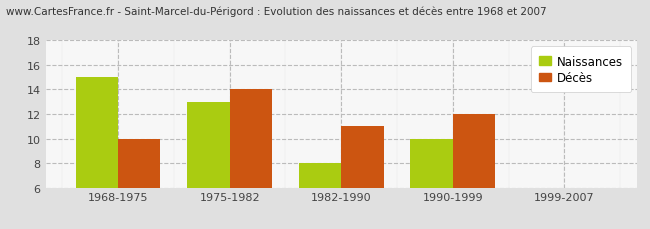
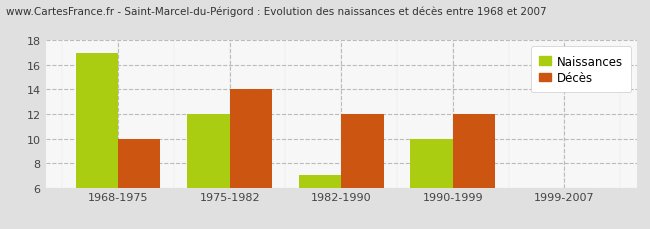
Naissances/1968-1975: 15 -> 17
Naissances/1975-1982: 13 -> 12
Naissances/1982-1990: 8 -> 7
Décès/1982-1990: 11 -> 12
